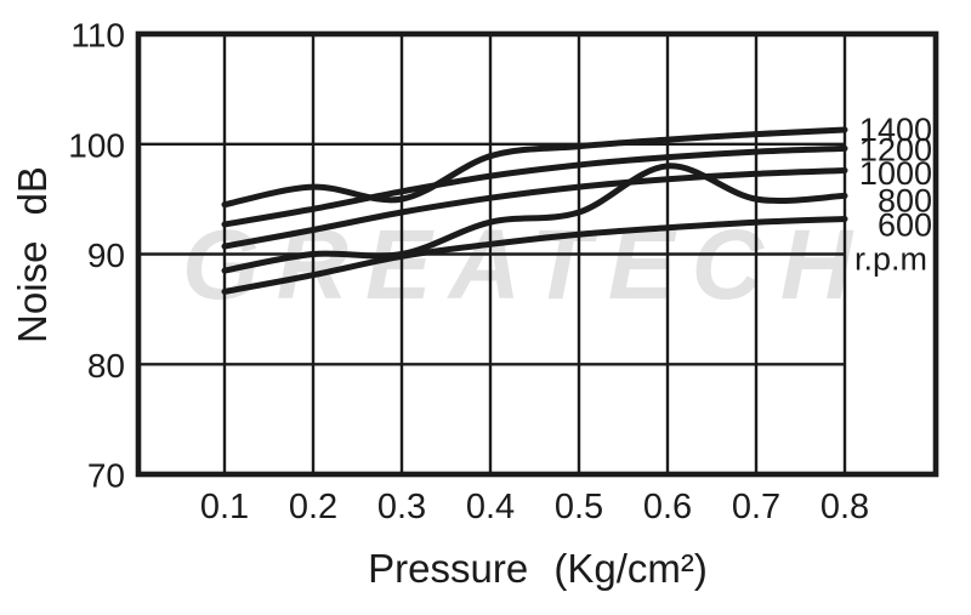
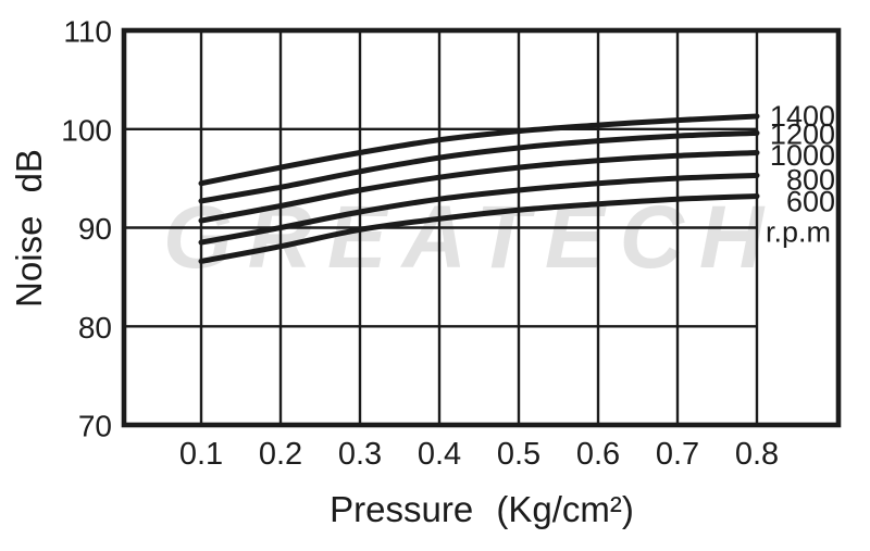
1400/0.3: 95 -> 98
800/0.3: 90 -> 92
800/0.6: 98 -> 94
